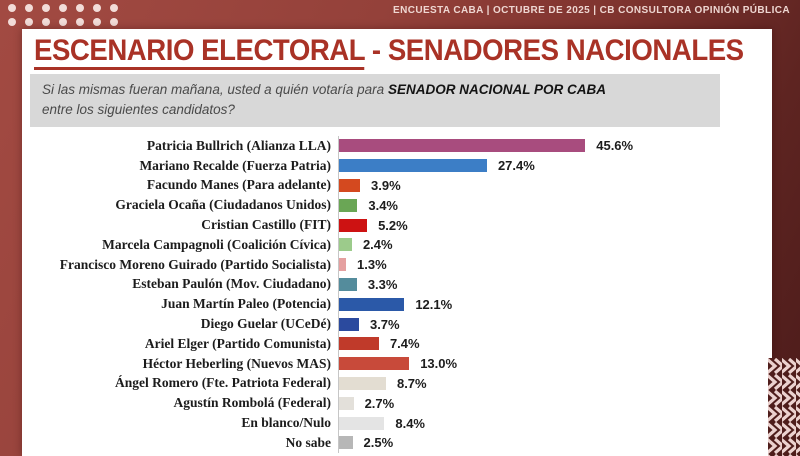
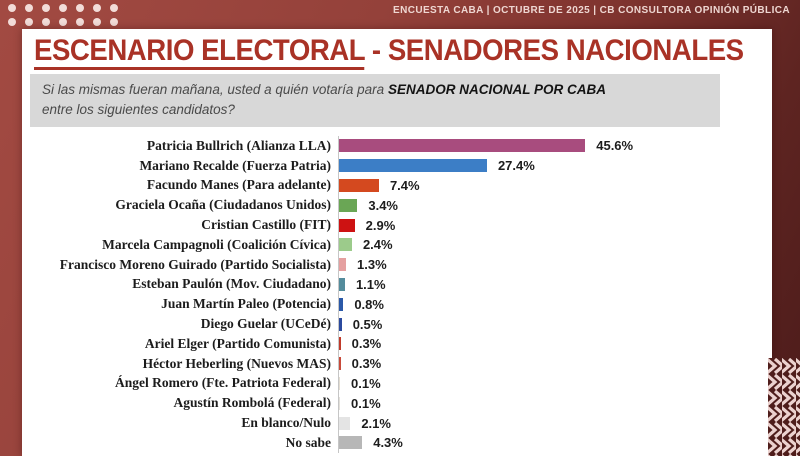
Facundo Manes (Para adelante): 3.9% -> 7.4%
Cristian Castillo (FIT): 5.2% -> 2.9%
Esteban Paulón (Mov. Ciudadano): 3.3% -> 1.1%
Juan Martín Paleo (Potencia): 12.1% -> 0.8%
Diego Guelar (UCeDé): 3.7% -> 0.5%
Ariel Elger (Partido Comunista): 7.4% -> 0.3%
Héctor Heberling (Nuevos MAS): 13.0% -> 0.3%
Ángel Romero (Fte. Patriota Federal): 8.7% -> 0.1%
Agustín Rombolá (Federal): 2.7% -> 0.1%
En blanco/Nulo: 8.4% -> 2.1%
No sabe: 2.5% -> 4.3%
